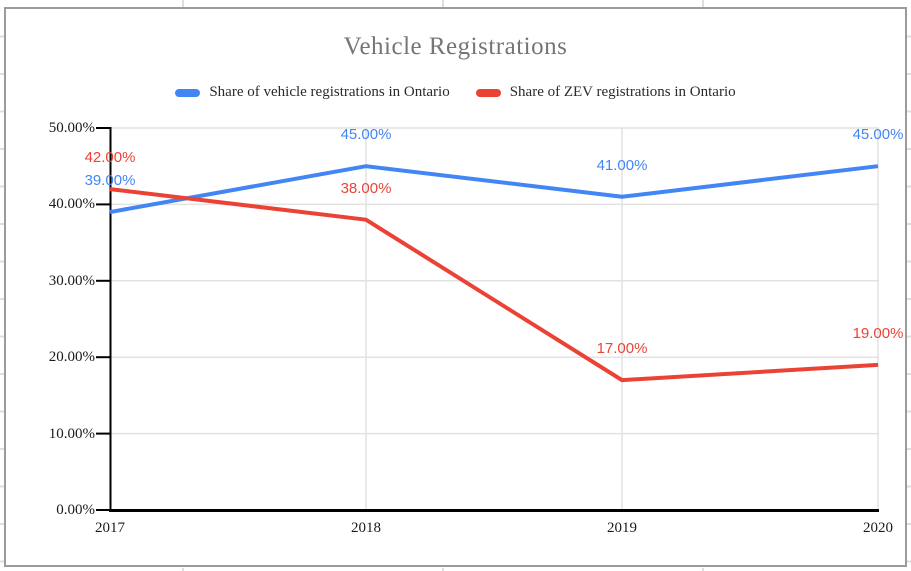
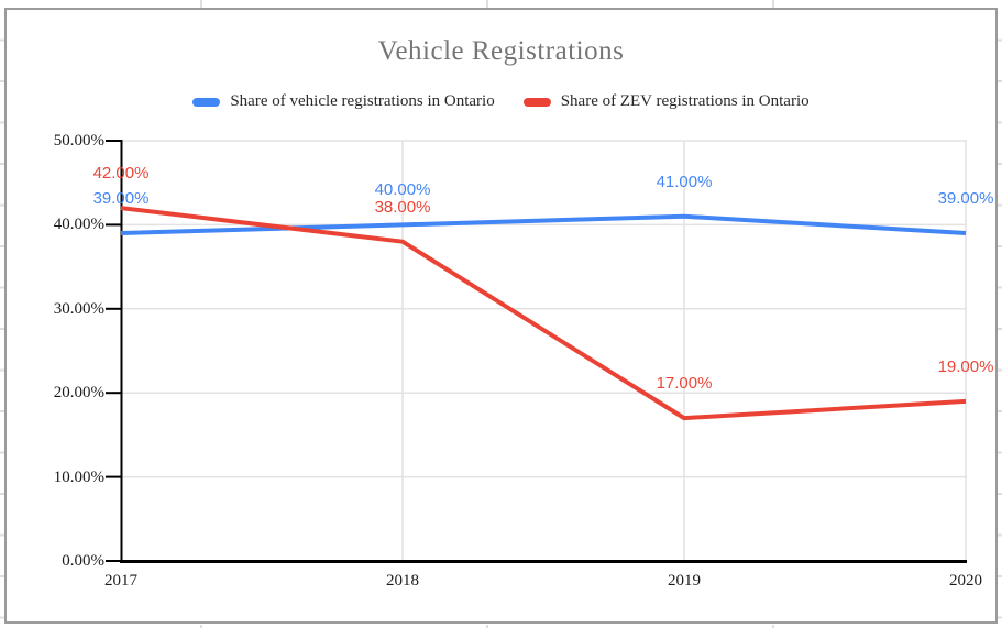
Share of vehicle registrations in Ontario/2018: 45.00% -> 40.00%
Share of vehicle registrations in Ontario/2020: 45.00% -> 39.00%
